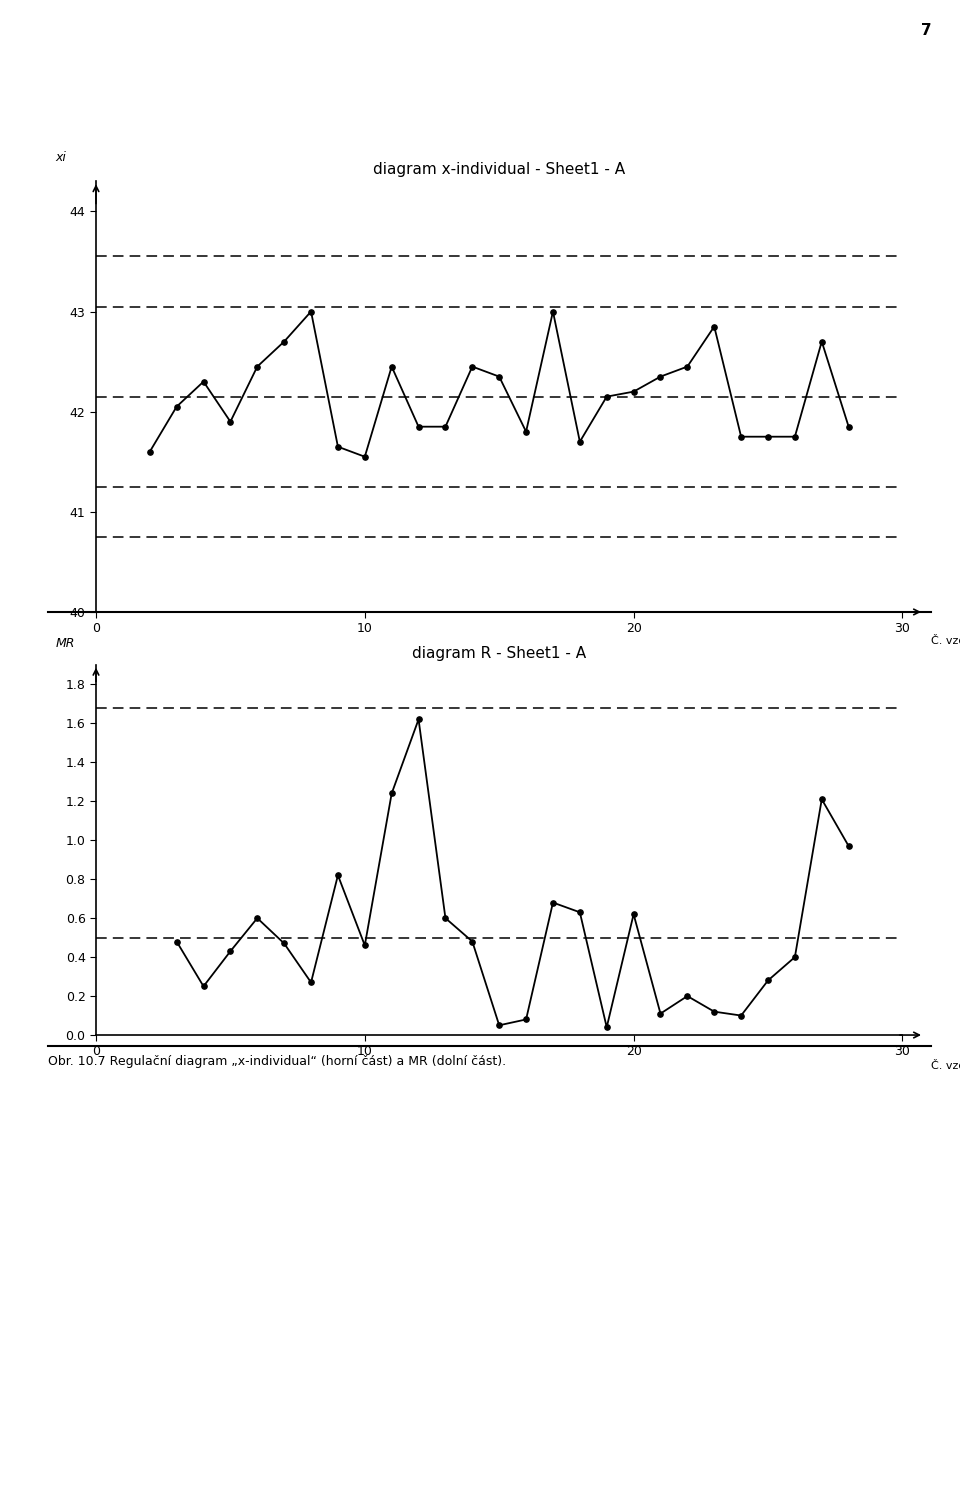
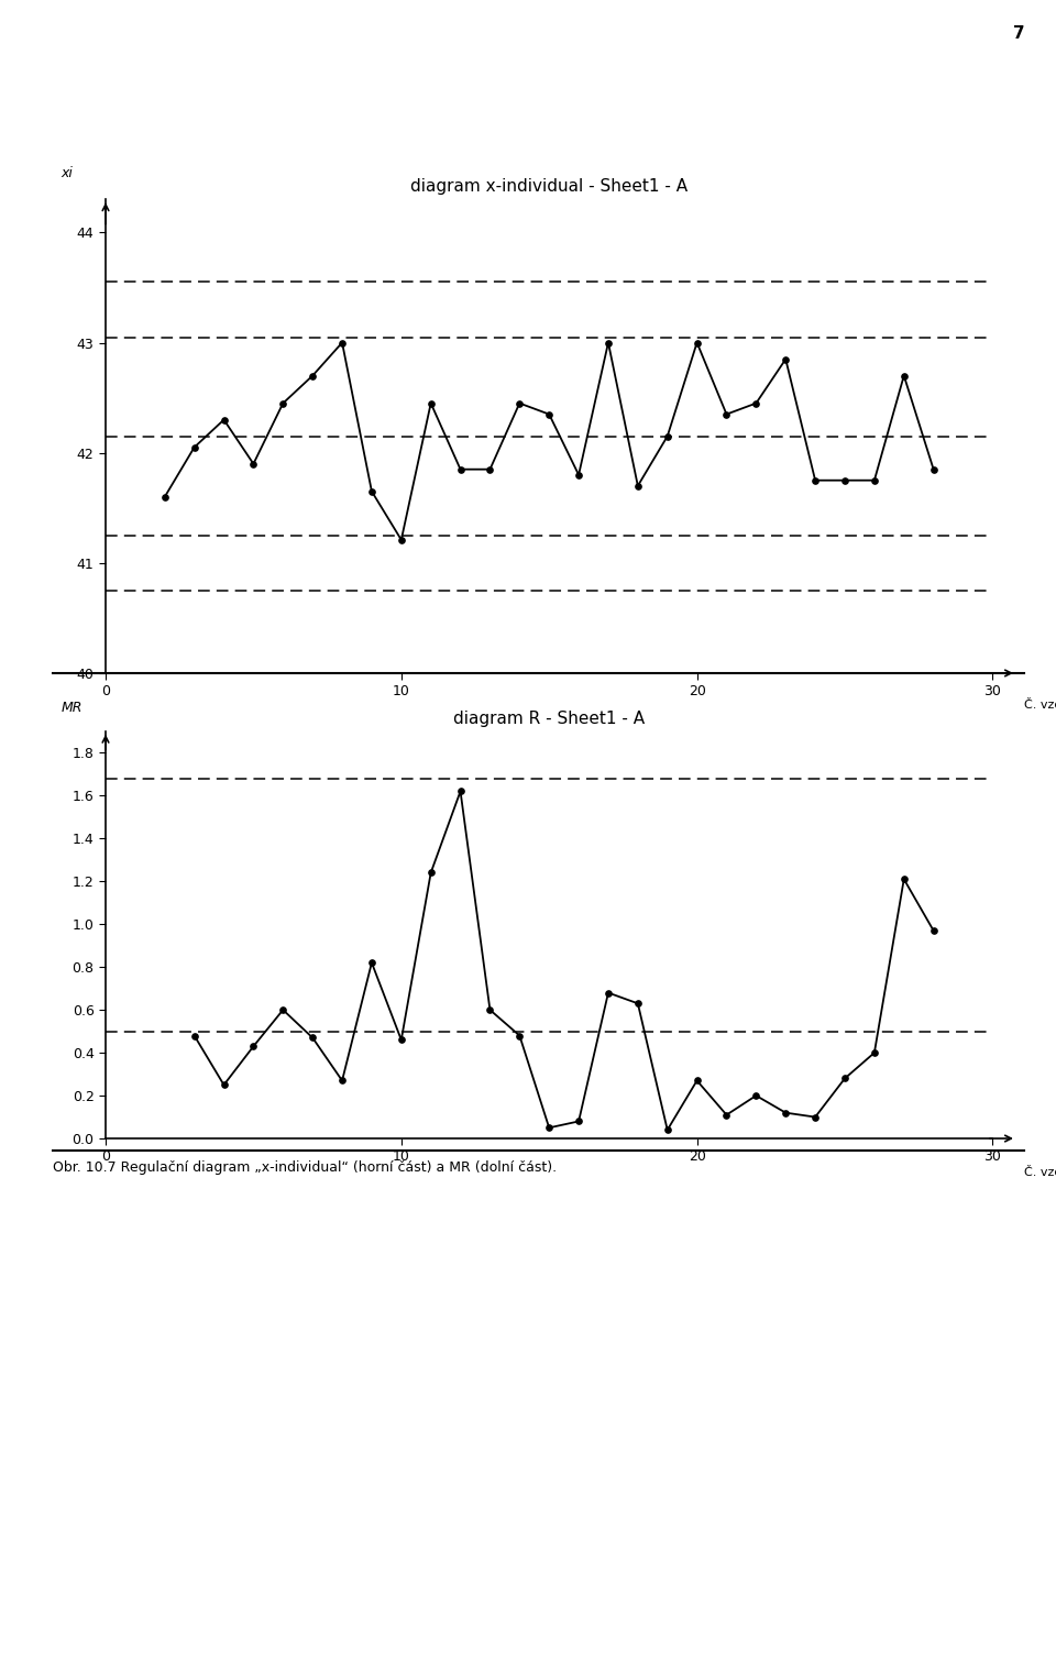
diagram x-individual - Sheet1 - A/10: 41.55 -> 41.21
diagram x-individual - Sheet1 - A/20: 42.20 -> 43.00
diagram R - Sheet1 - A/20: 0.62 -> 0.27
